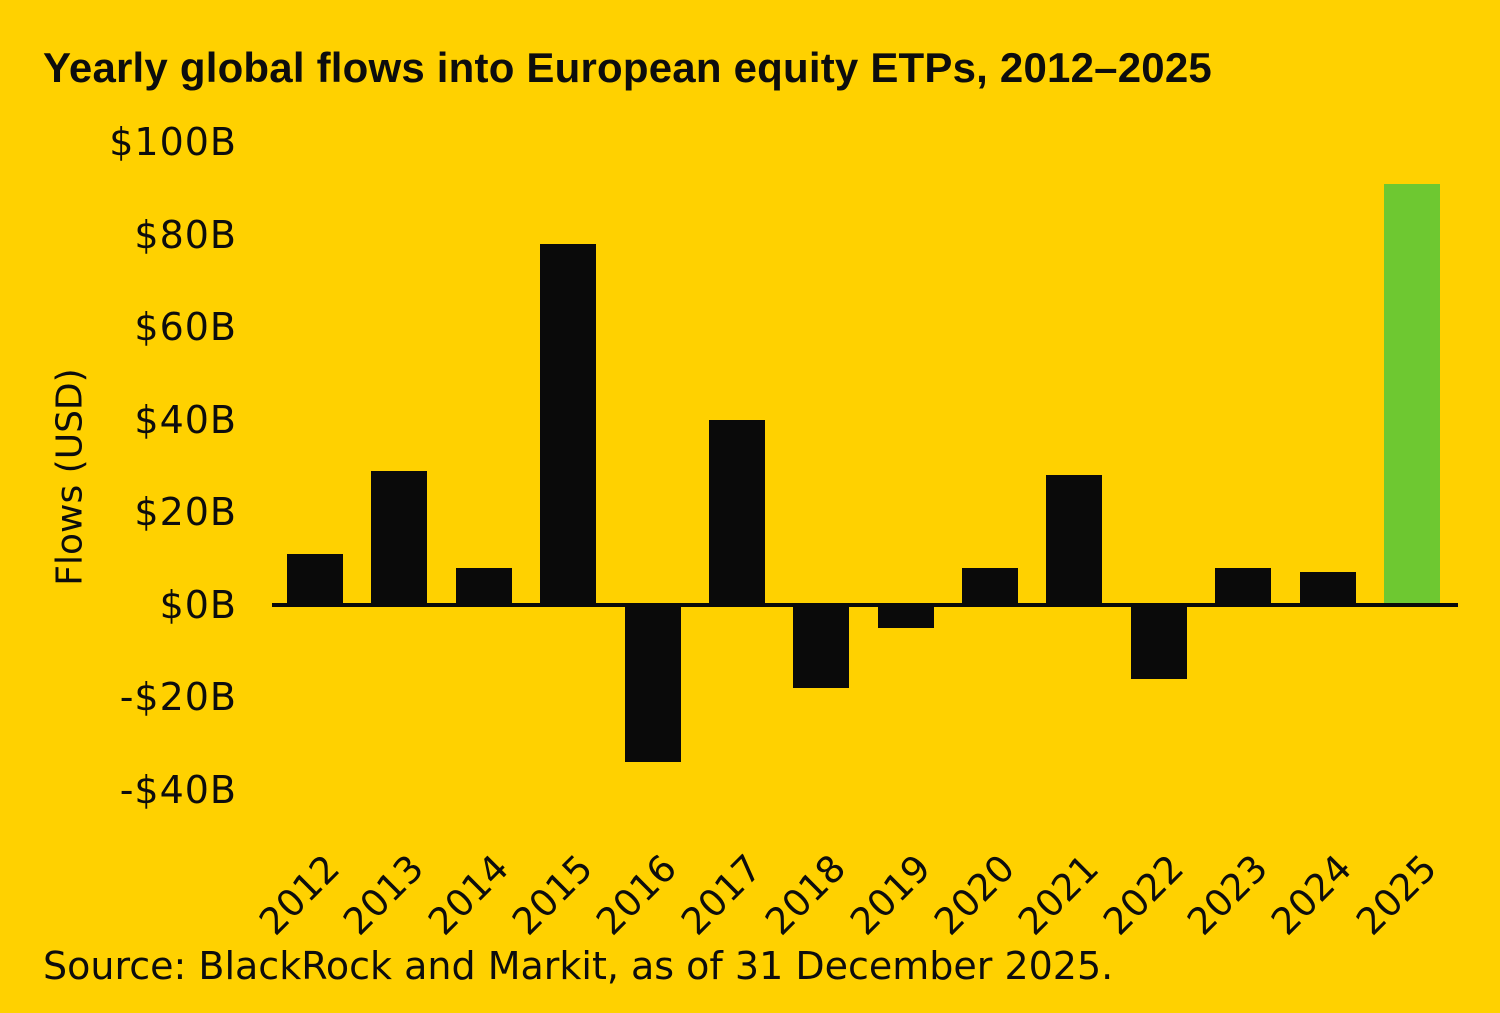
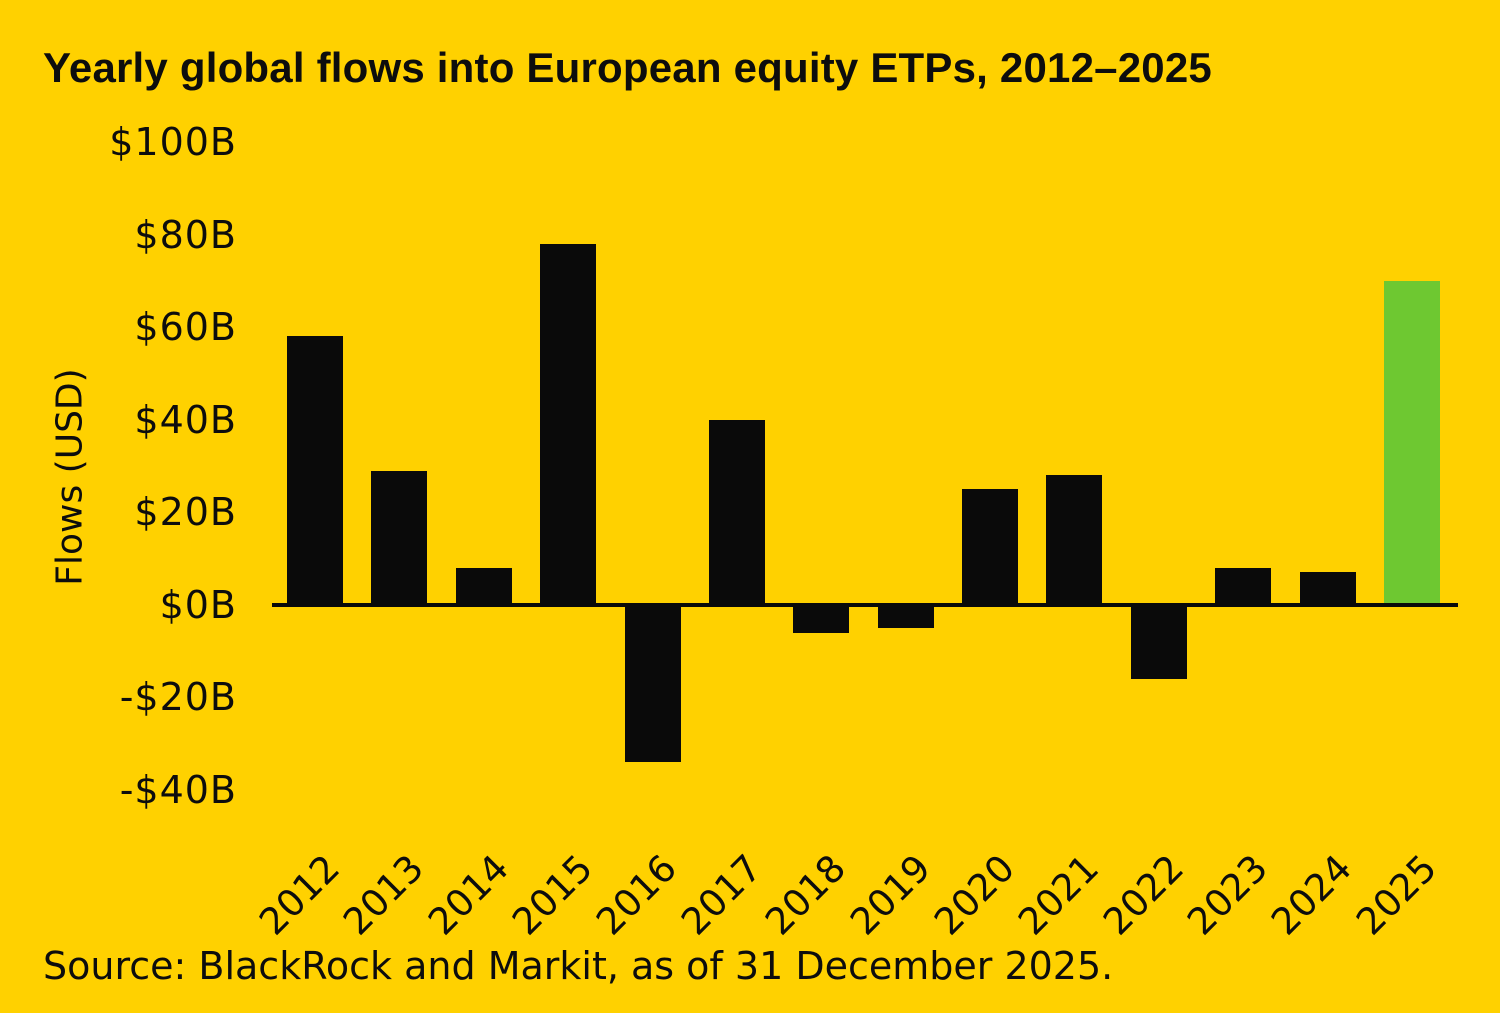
2012: $11B -> $58B
2018: -$18B -> -$6B
2020: $8B -> $25B
2025: $91B -> $70B
